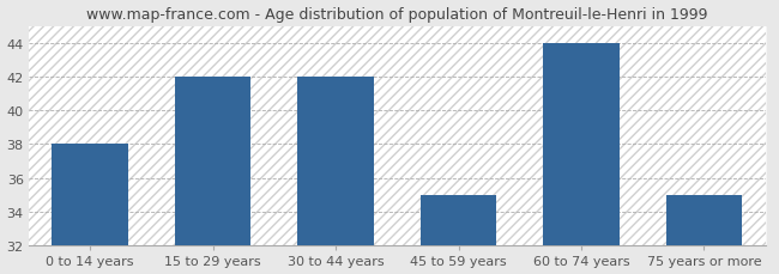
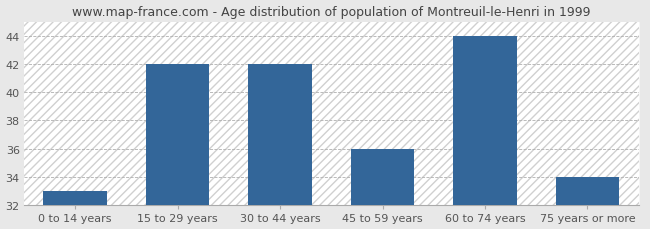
0 to 14 years: 38 -> 33
45 to 59 years: 35 -> 36
75 years or more: 35 -> 34
